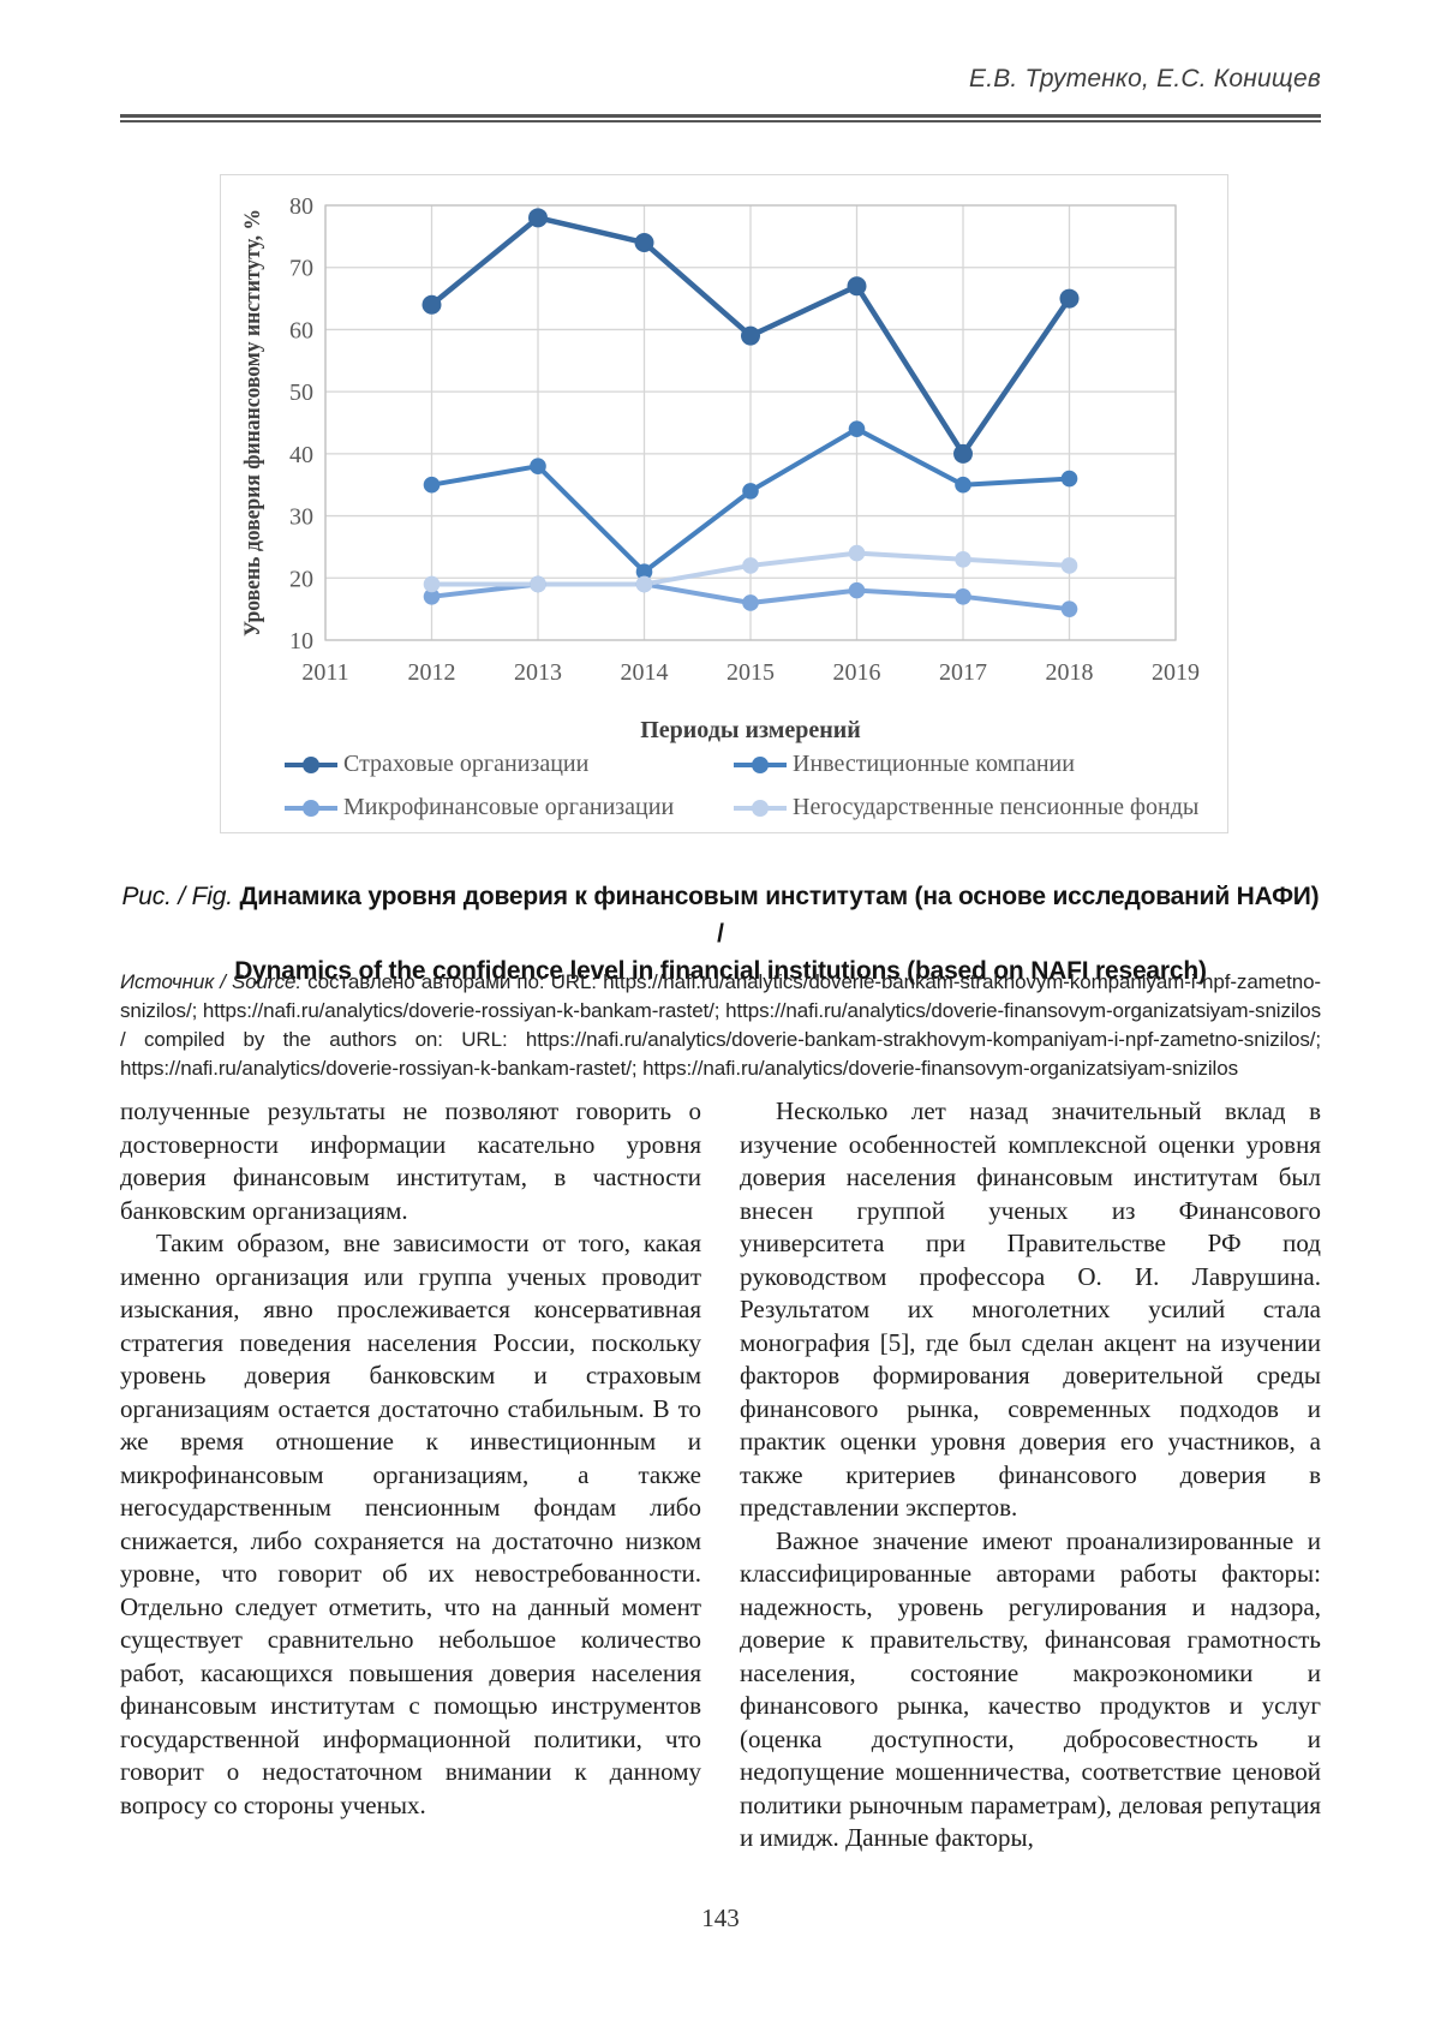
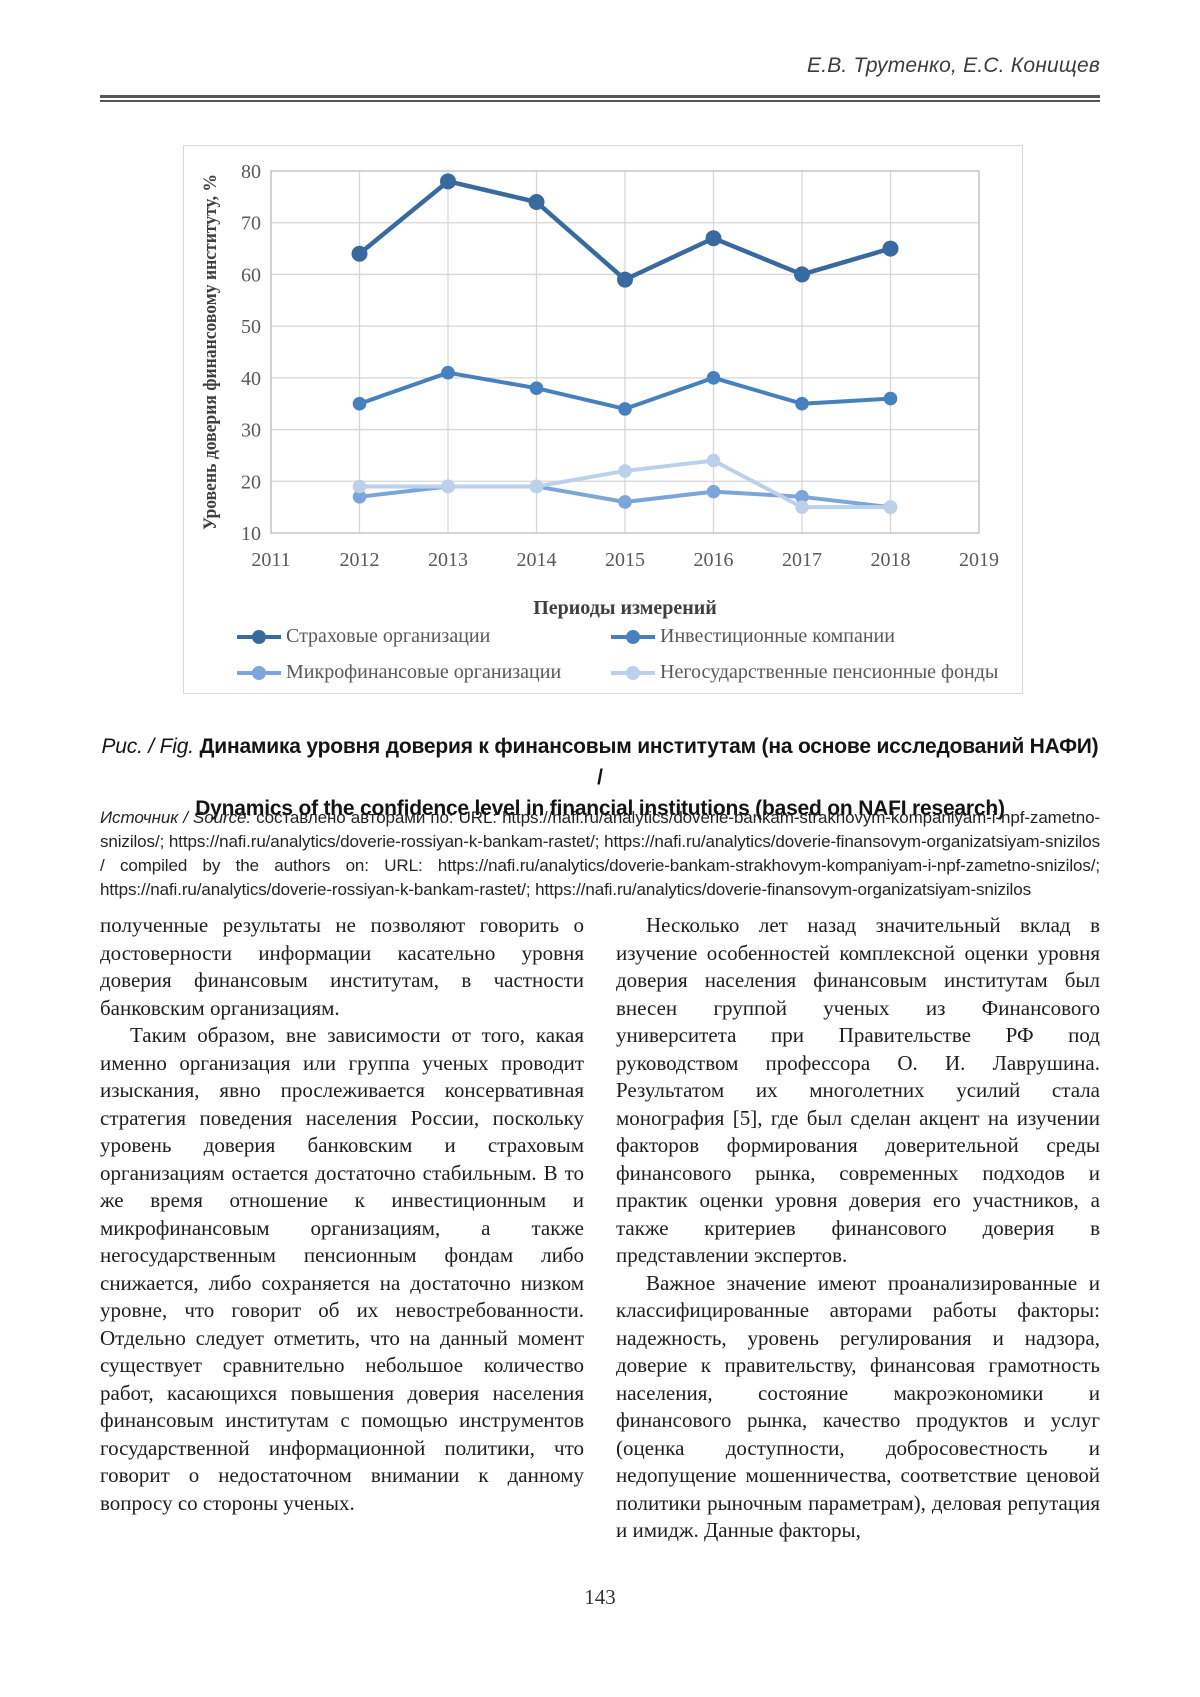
Инвестиционные компании/2013: 38 -> 41
Инвестиционные компании/2014: 21 -> 38
Инвестиционные компании/2016: 44 -> 40
Страховые организации/2017: 40 -> 60
Негосударственные пенсионные фонды/2017: 23 -> 15
Негосударственные пенсионные фонды/2018: 22 -> 15
